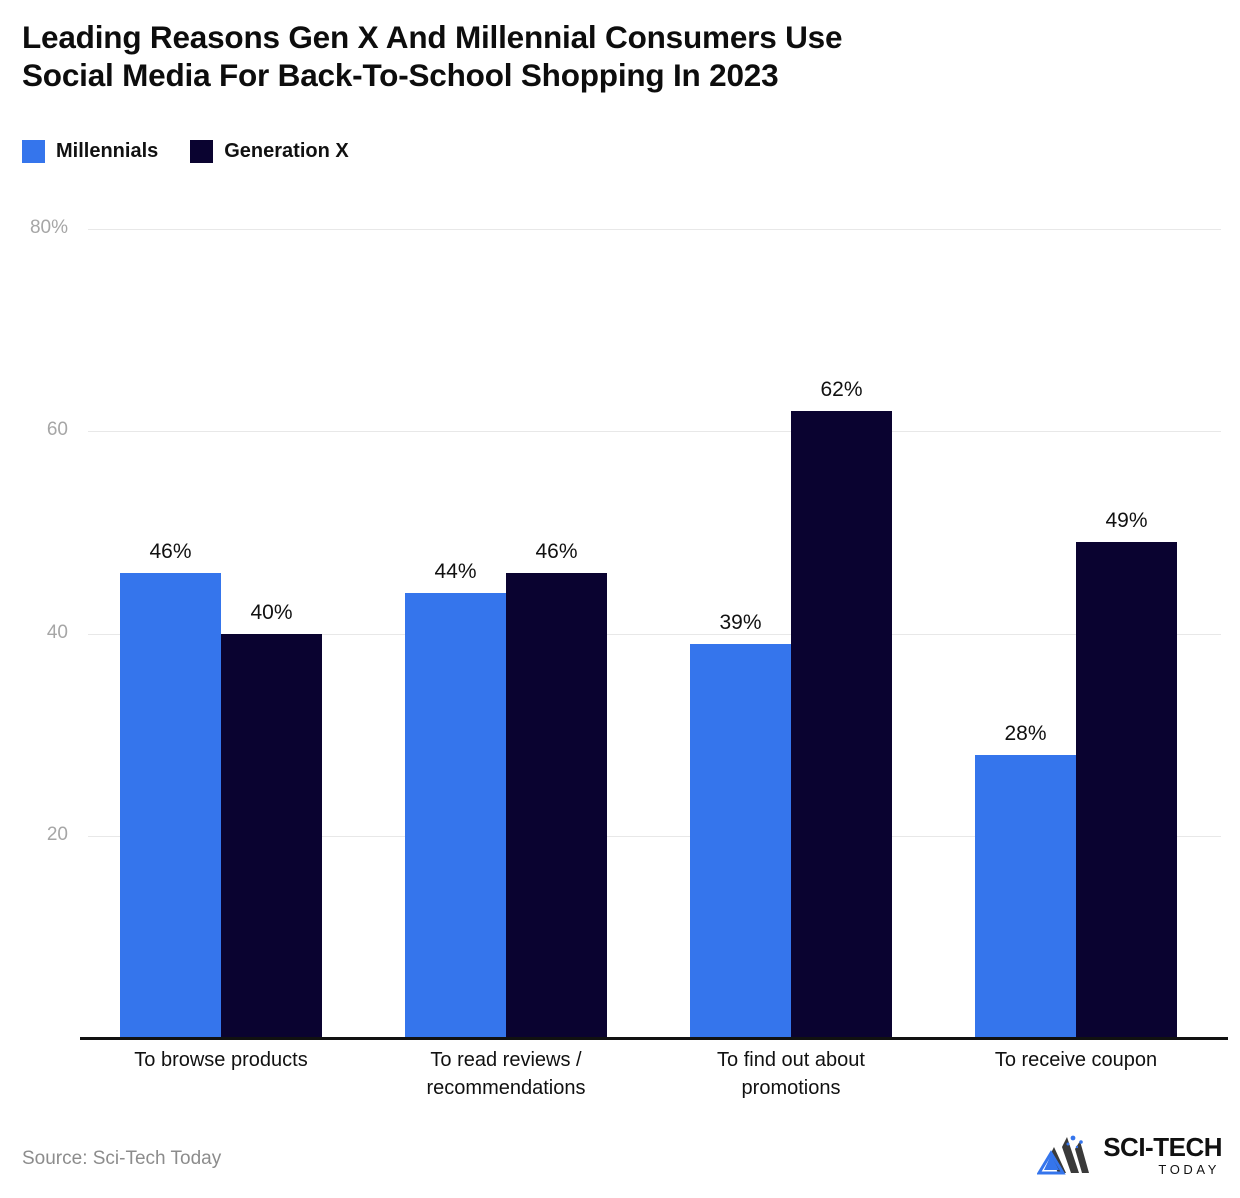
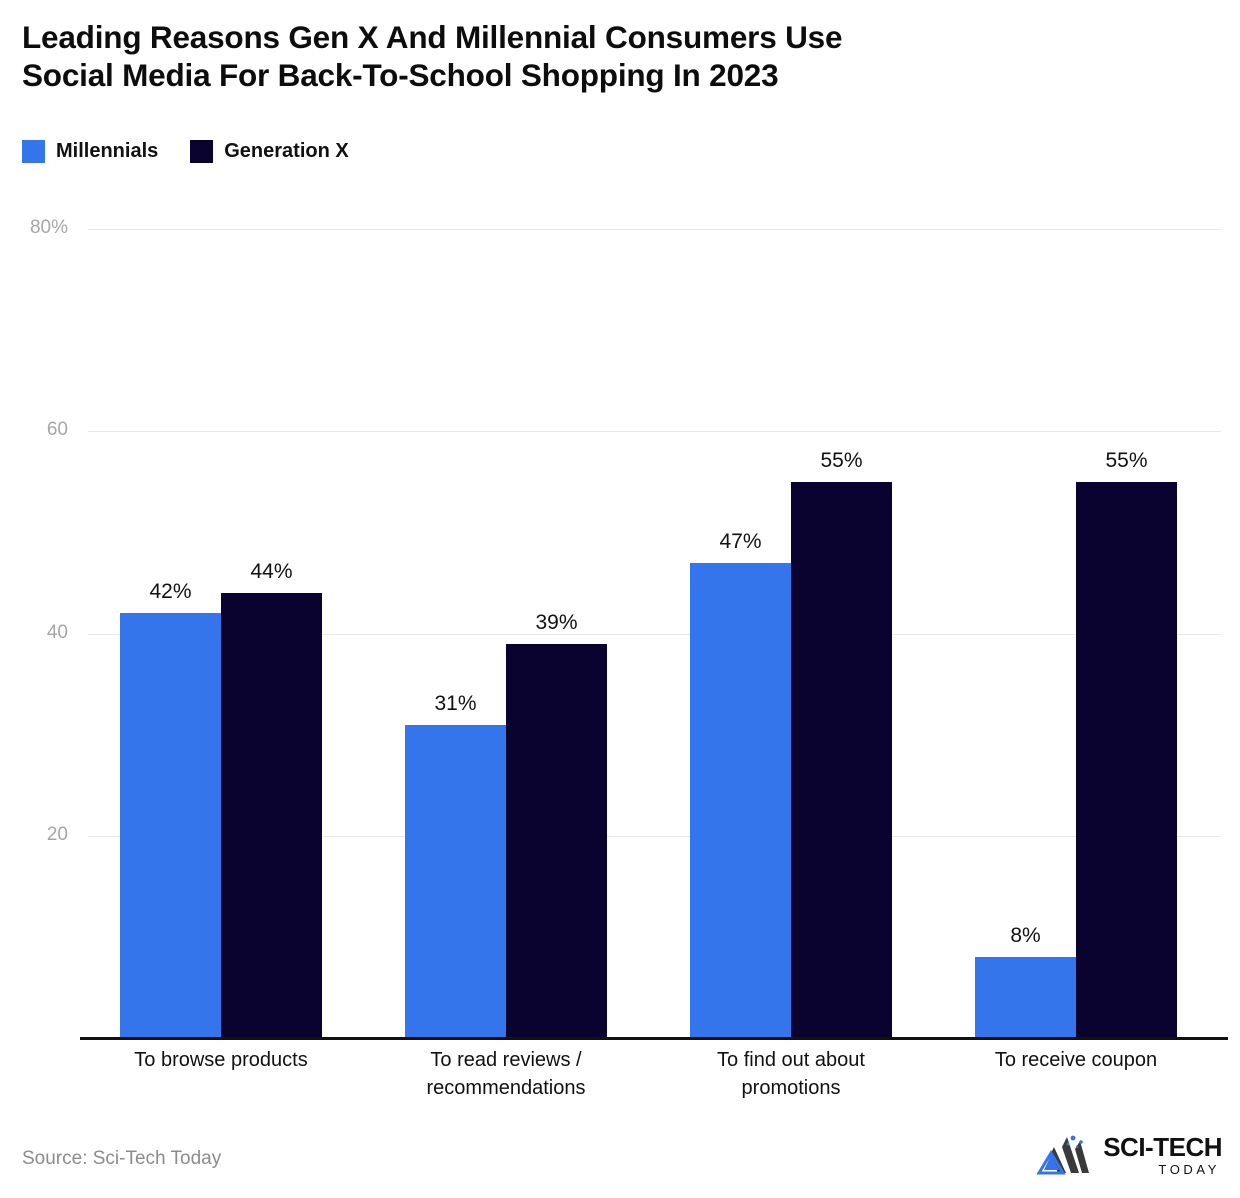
Millennials/To browse products: 46% -> 42%
Generation X/To browse products: 40% -> 44%
Millennials/To read reviews / recommendations: 44% -> 31%
Generation X/To read reviews / recommendations: 46% -> 39%
Millennials/To find out about promotions: 39% -> 47%
Generation X/To find out about promotions: 62% -> 55%
Millennials/To receive coupon: 28% -> 8%
Generation X/To receive coupon: 49% -> 55%
